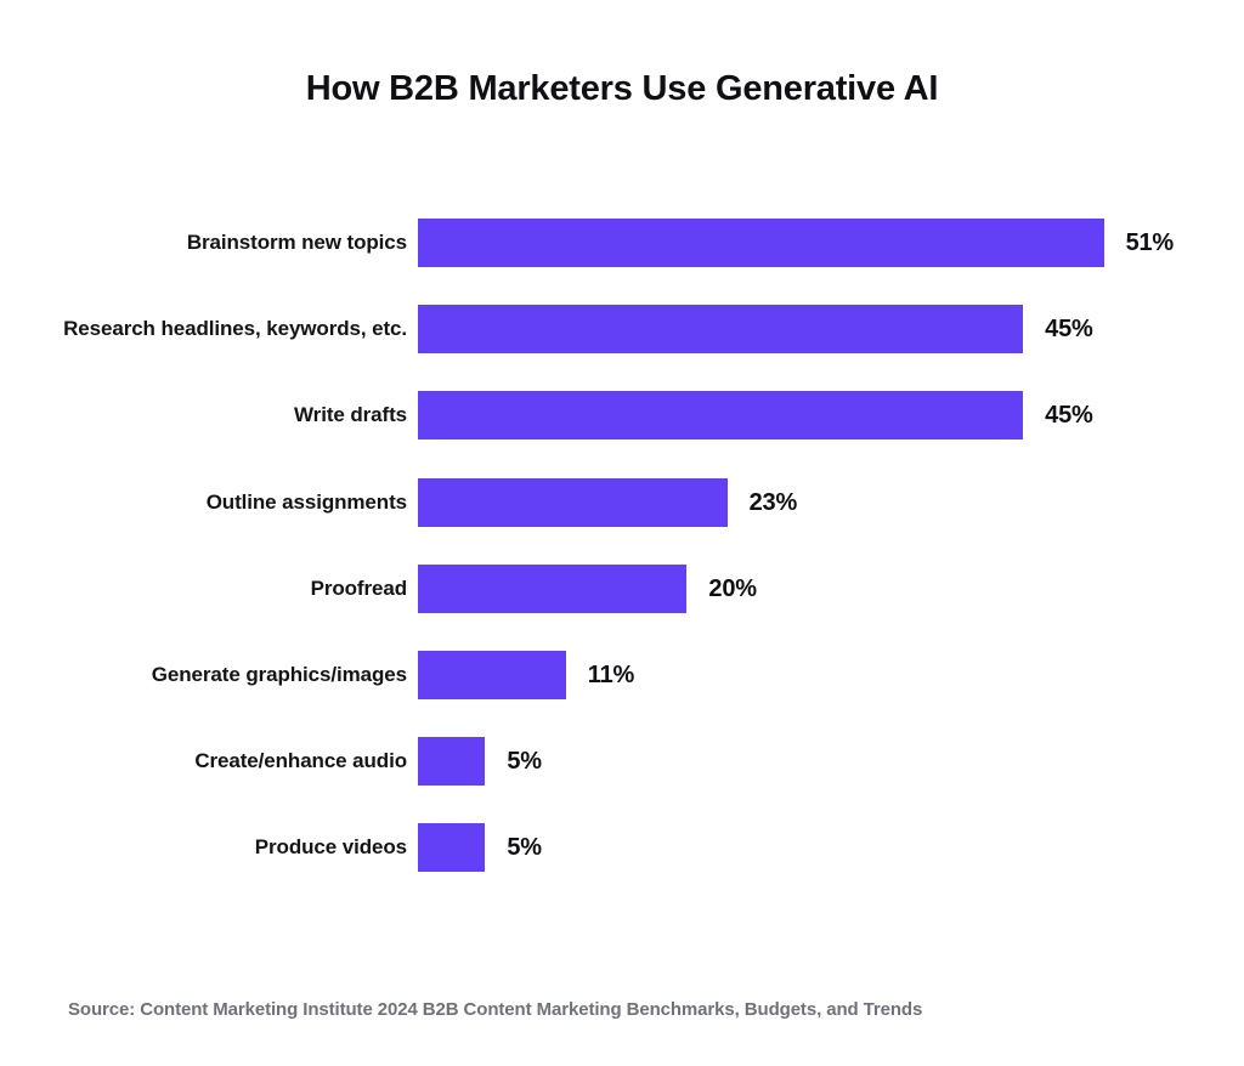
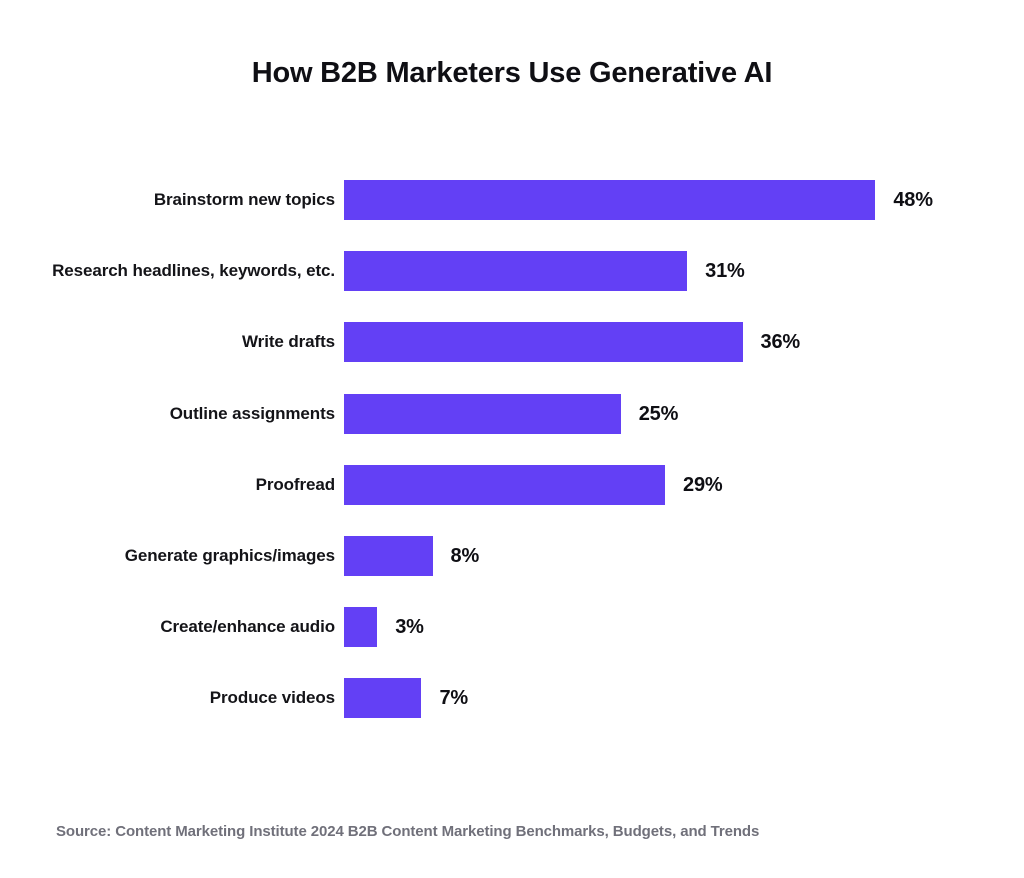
Brainstorm new topics: 51% -> 48%
Research headlines, keywords, etc.: 45% -> 31%
Write drafts: 45% -> 36%
Outline assignments: 23% -> 25%
Proofread: 20% -> 29%
Generate graphics/images: 11% -> 8%
Create/enhance audio: 5% -> 3%
Produce videos: 5% -> 7%
